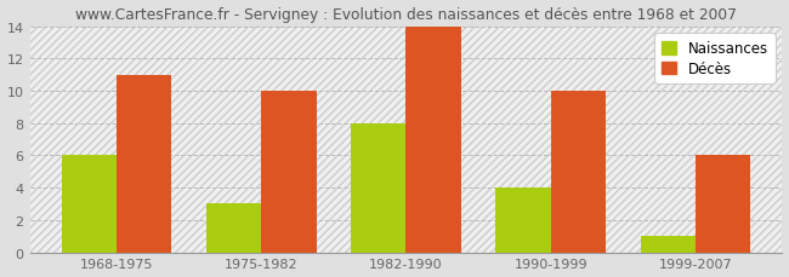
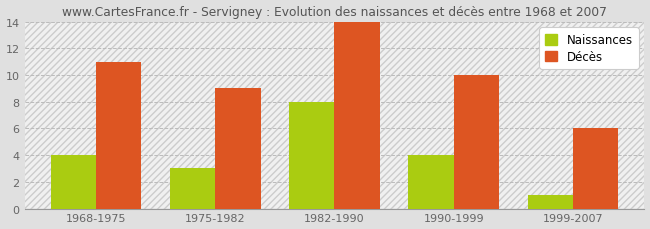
Naissances/1968-1975: 6 -> 4
Décès/1975-1982: 10 -> 9
